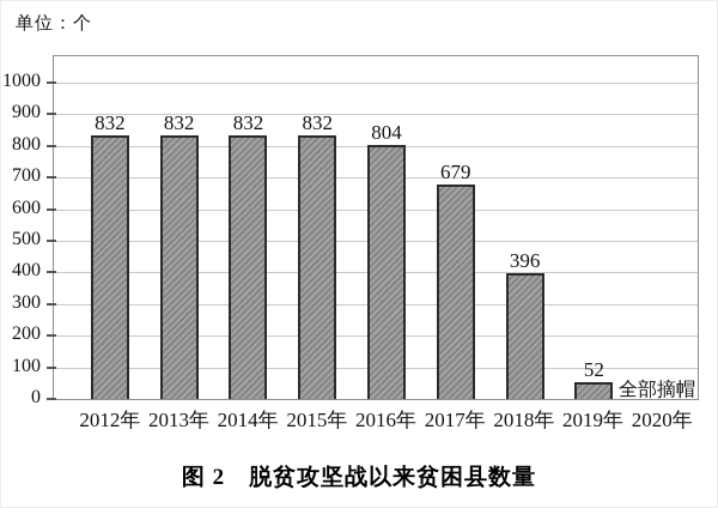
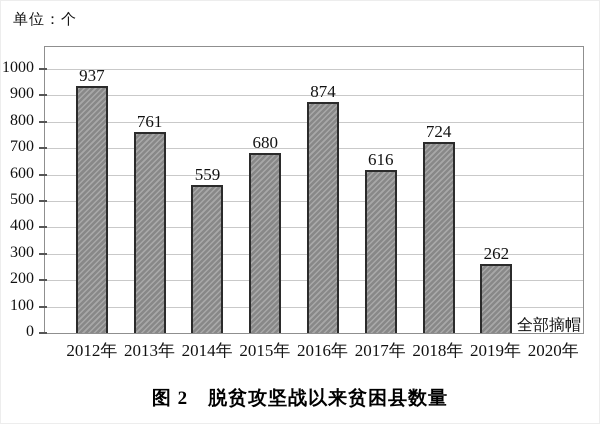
2012年: 832 -> 937
2013年: 832 -> 761
2014年: 832 -> 559
2015年: 832 -> 680
2016年: 804 -> 874
2017年: 679 -> 616
2018年: 396 -> 724
2019年: 52 -> 262
